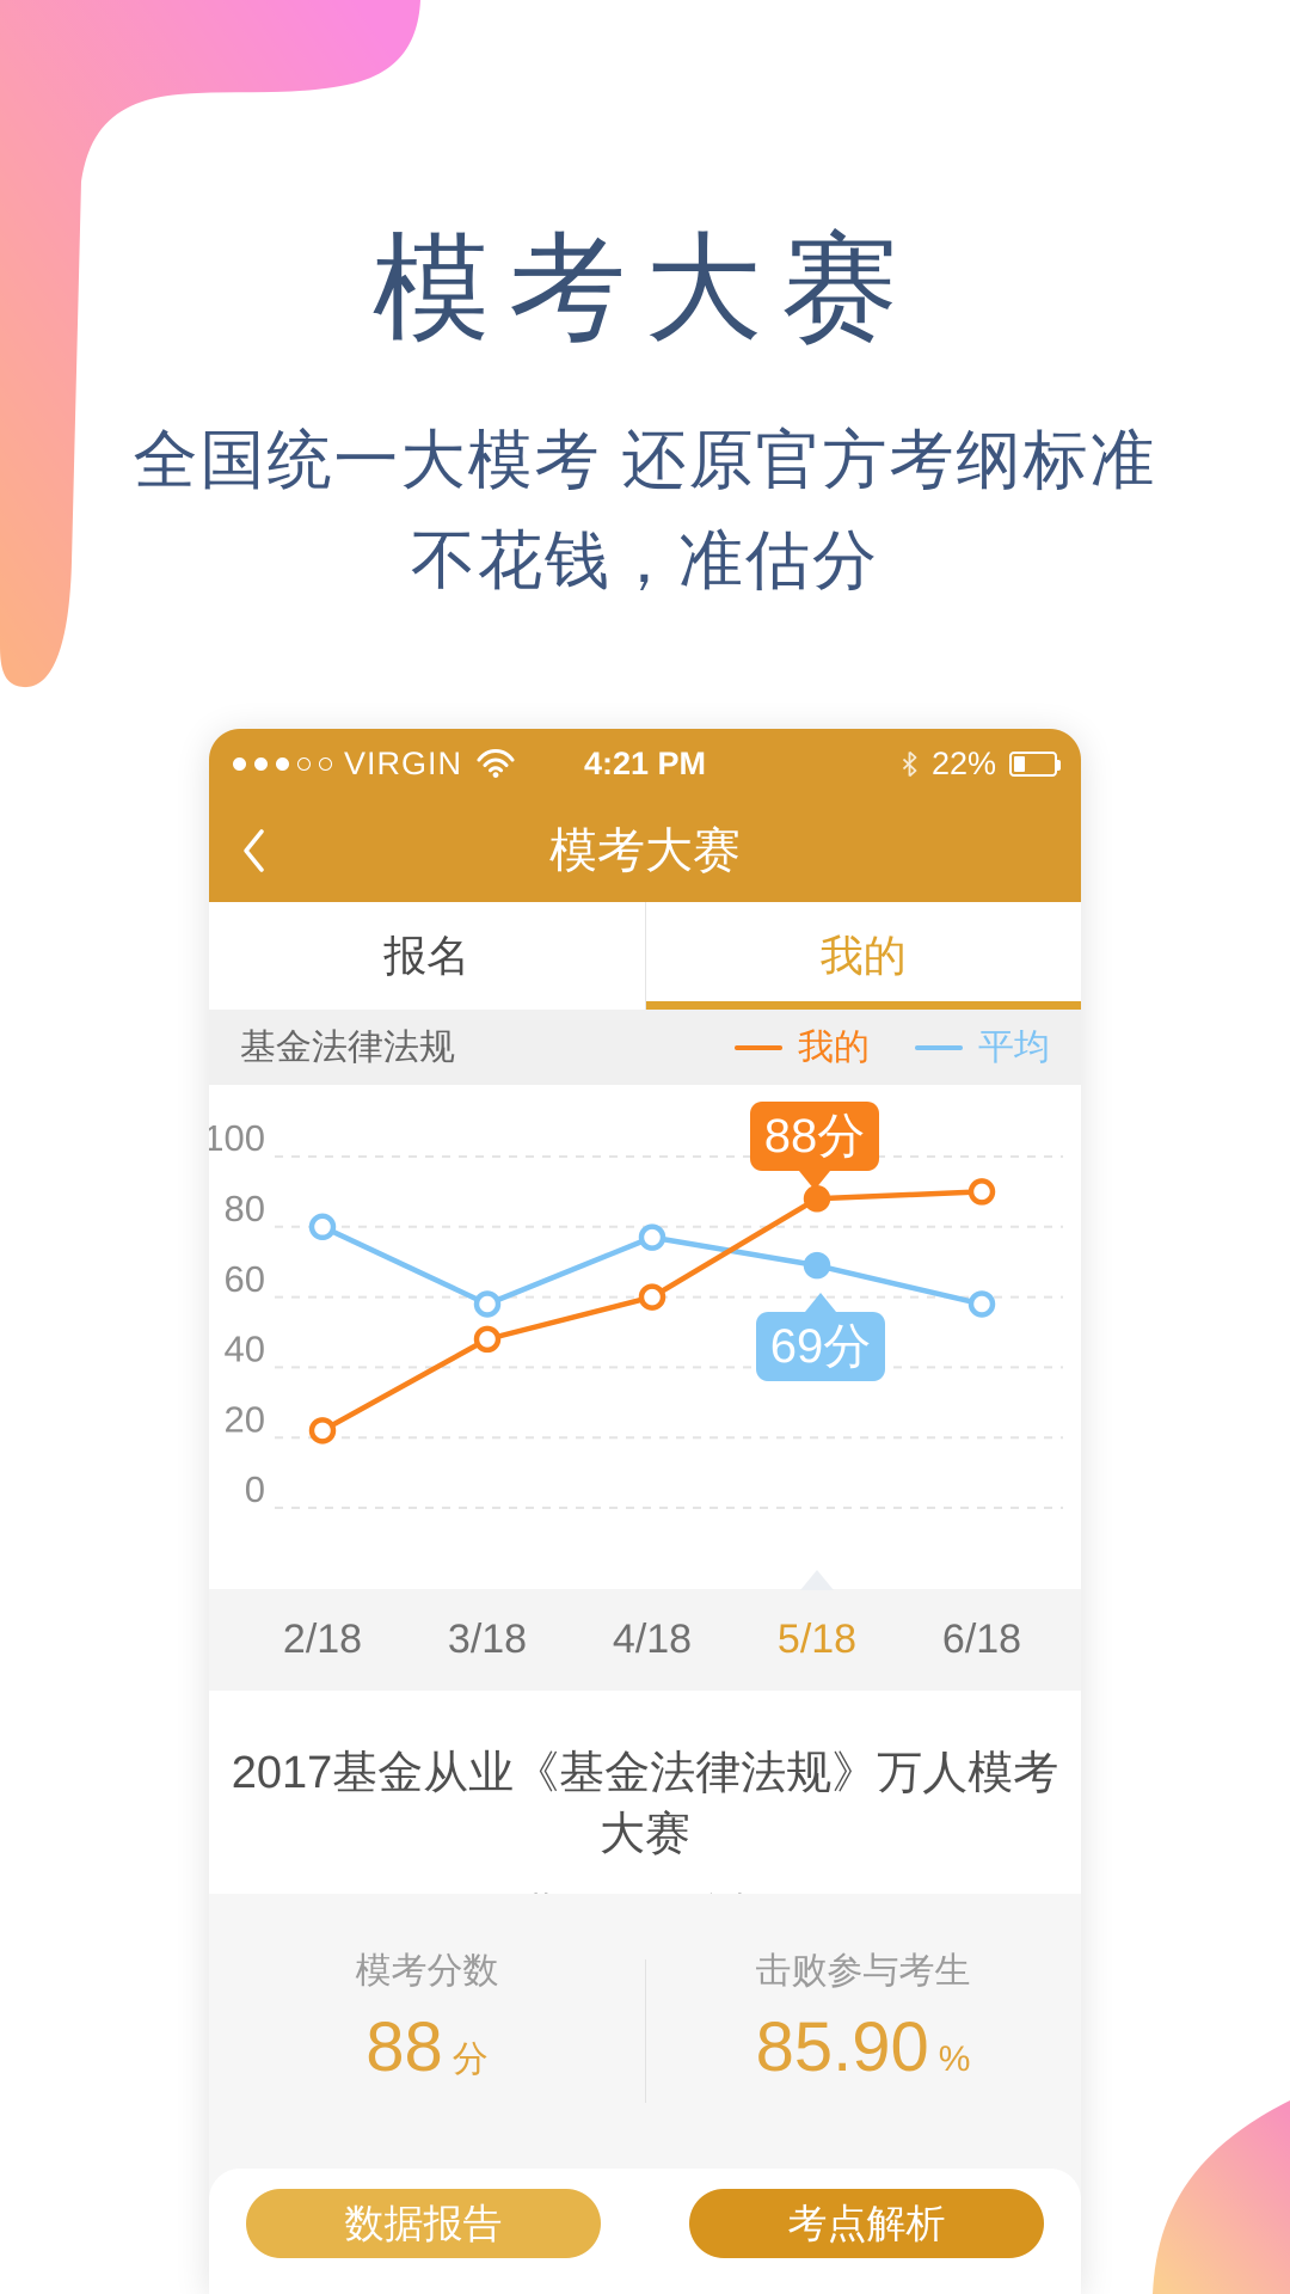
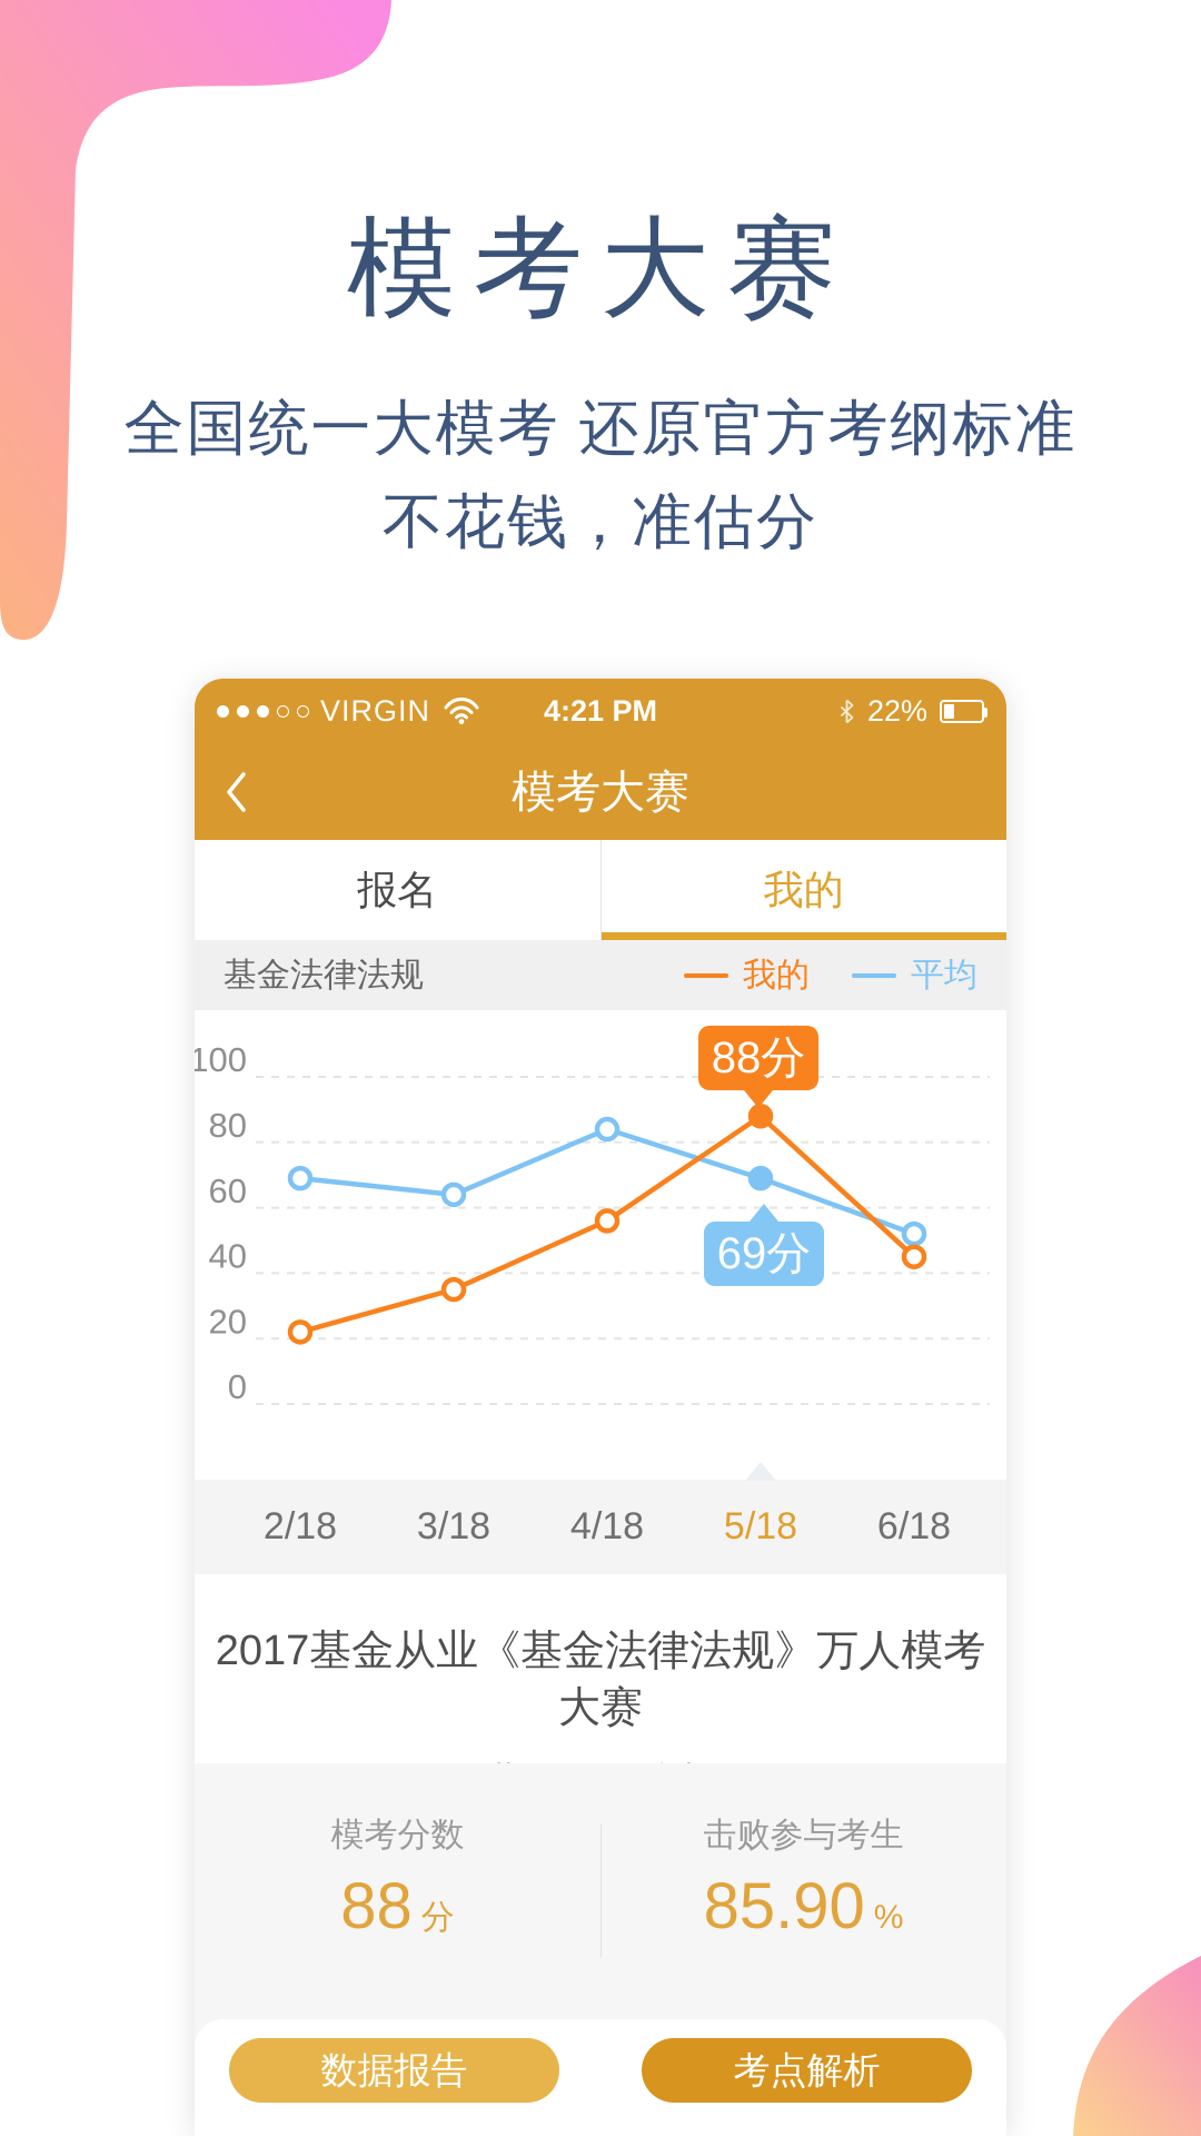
平均/2/18: 80 -> 69
我的/3/18: 48 -> 35
平均/3/18: 58 -> 64
我的/4/18: 60 -> 56
平均/4/18: 77 -> 84
我的/6/18: 90 -> 45
平均/6/18: 58 -> 52
